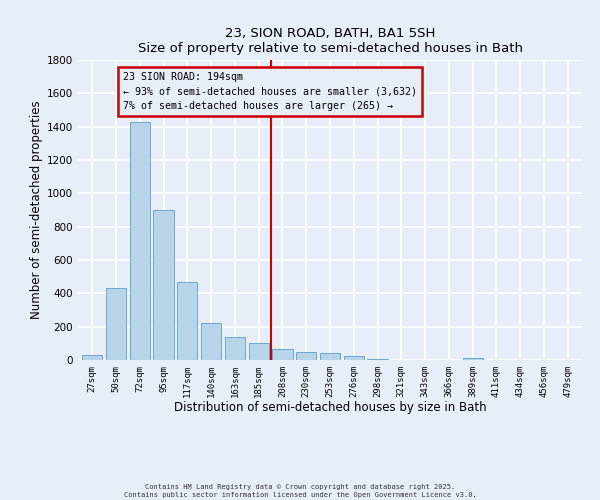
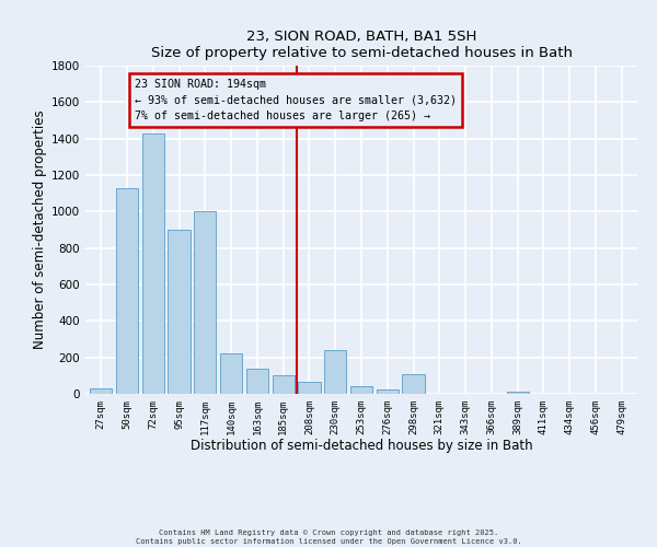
50sqm: 430 -> 1130
117sqm: 470 -> 1000
230sqm: 50 -> 240
298sqm: 10 -> 110
